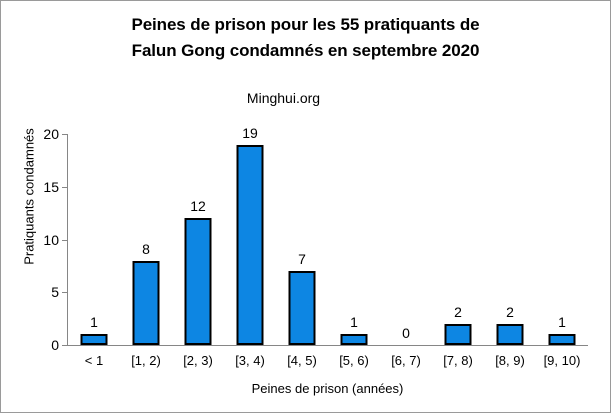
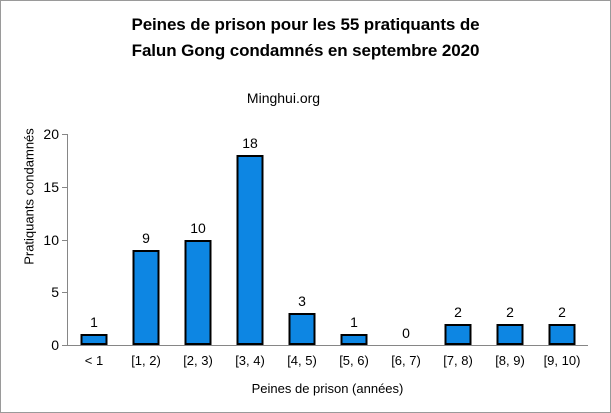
[1, 2): 8 -> 9
[2, 3): 12 -> 10
[3, 4): 19 -> 18
[4, 5): 7 -> 3
[9, 10): 1 -> 2
